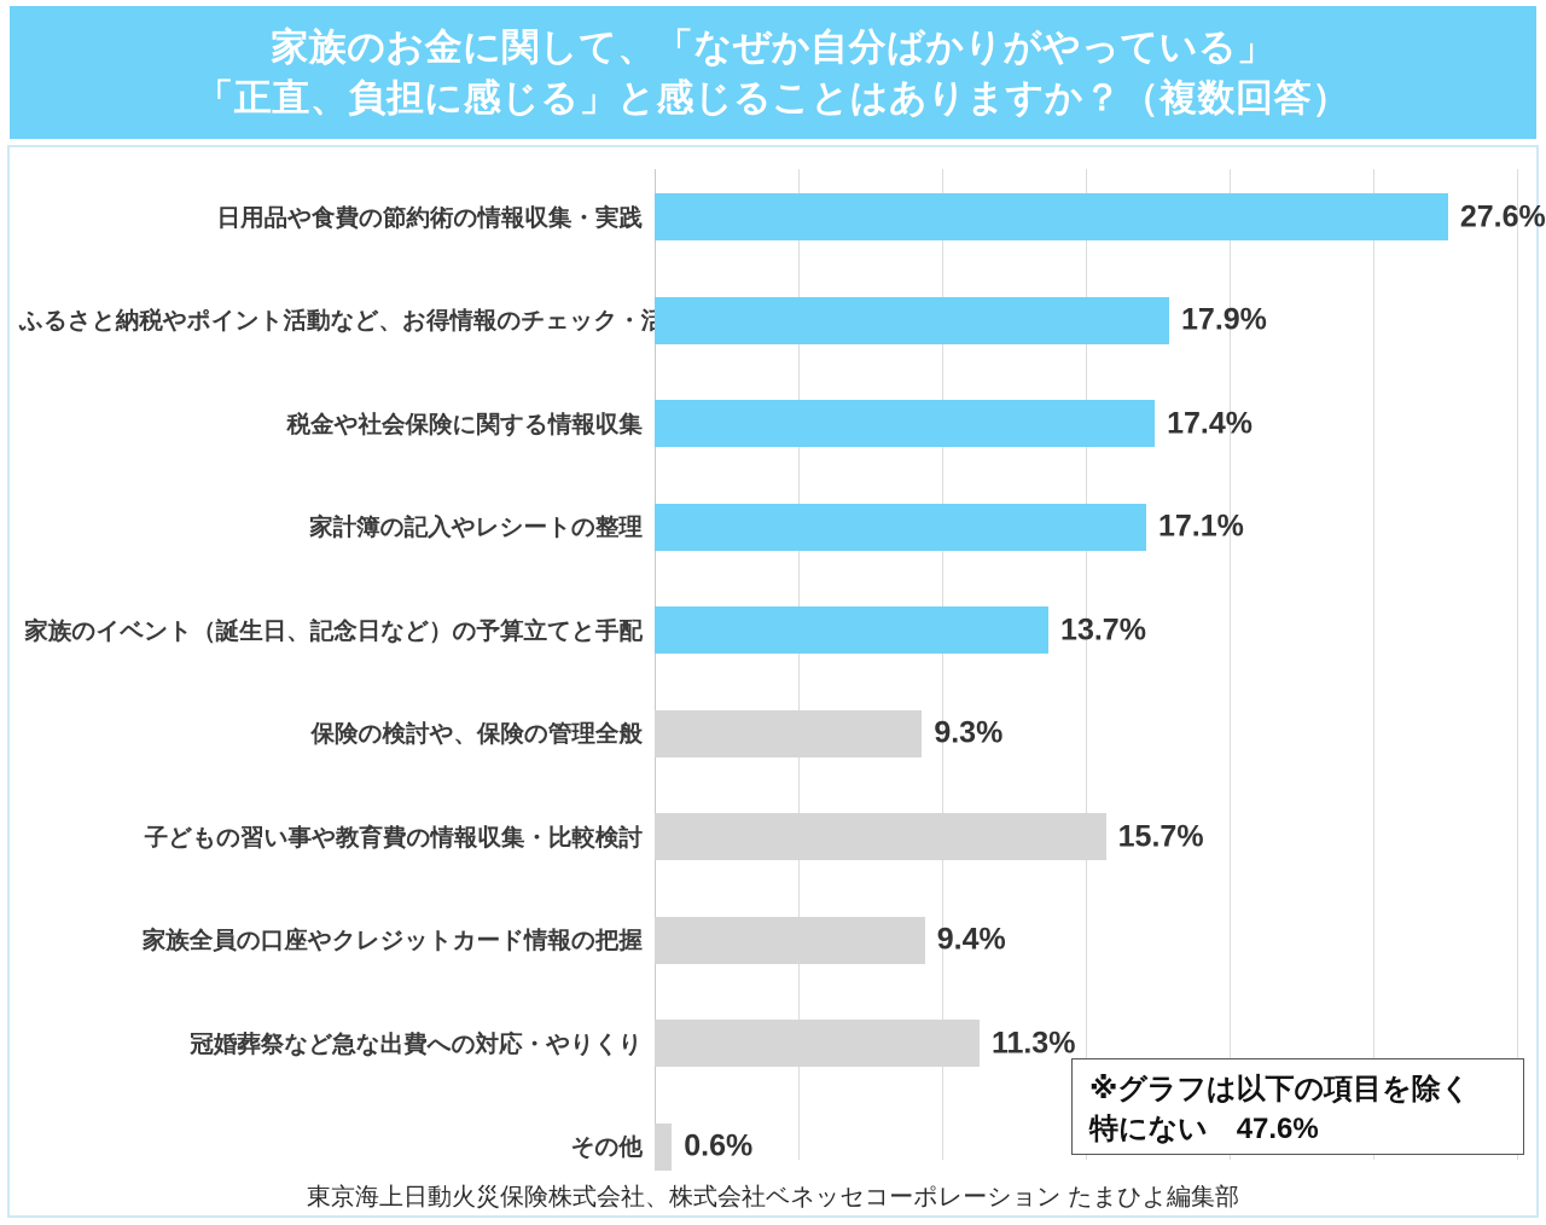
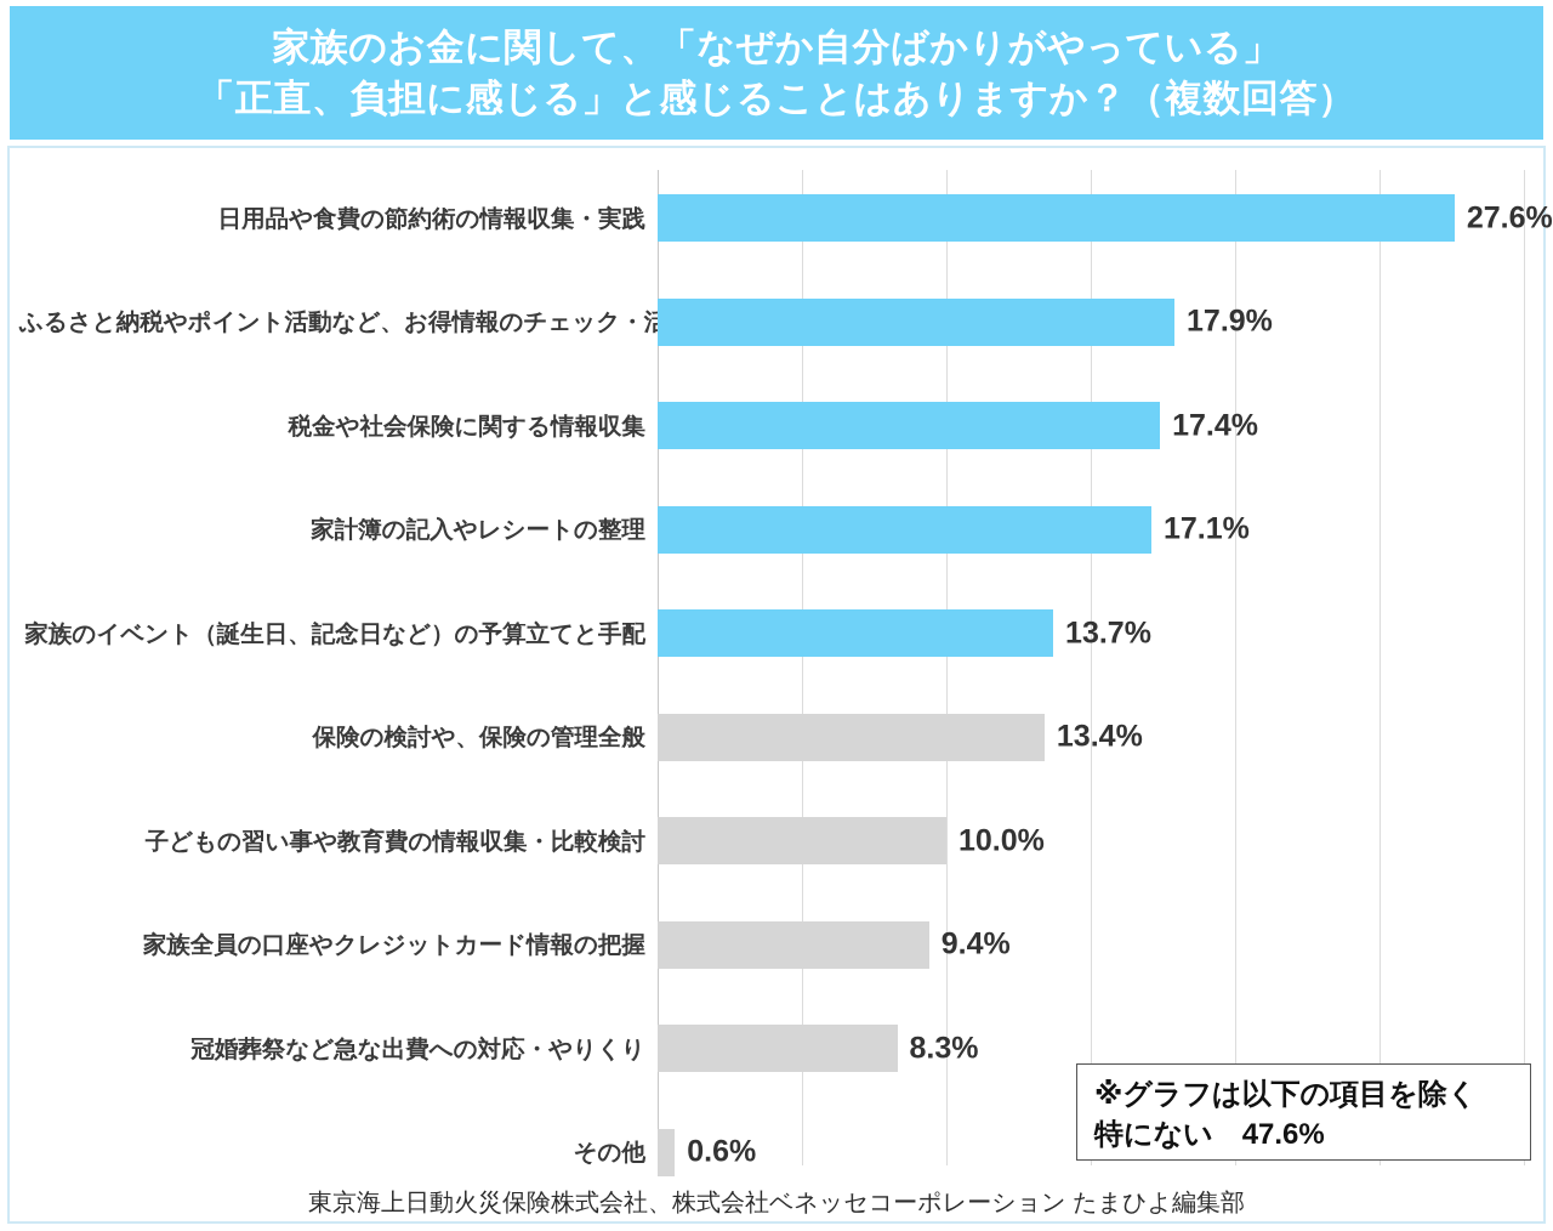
保険の検討や、保険の管理全般: 9.3% -> 13.4%
子どもの習い事や教育費の情報収集・比較検討: 15.7% -> 10.0%
冠婚葬祭など急な出費への対応・やりくり: 11.3% -> 8.3%
